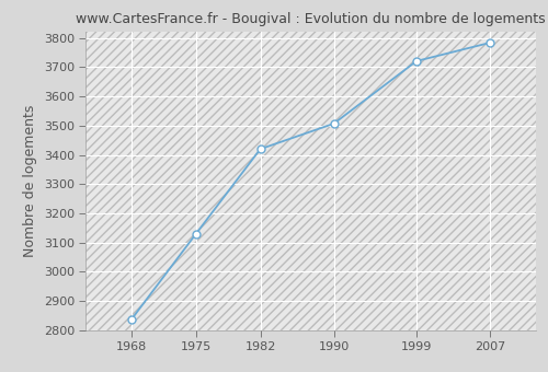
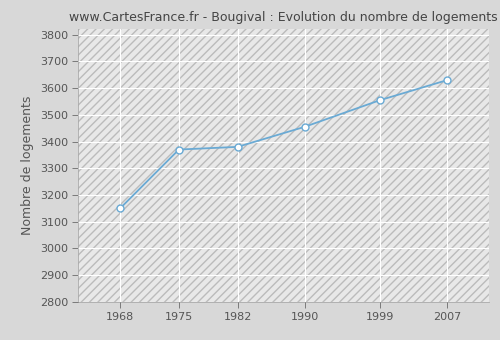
1968: 2838 -> 3150
1975: 3130 -> 3370
1982: 3420 -> 3380
1990: 3507 -> 3455
1999: 3721 -> 3555
2007: 3784 -> 3630
